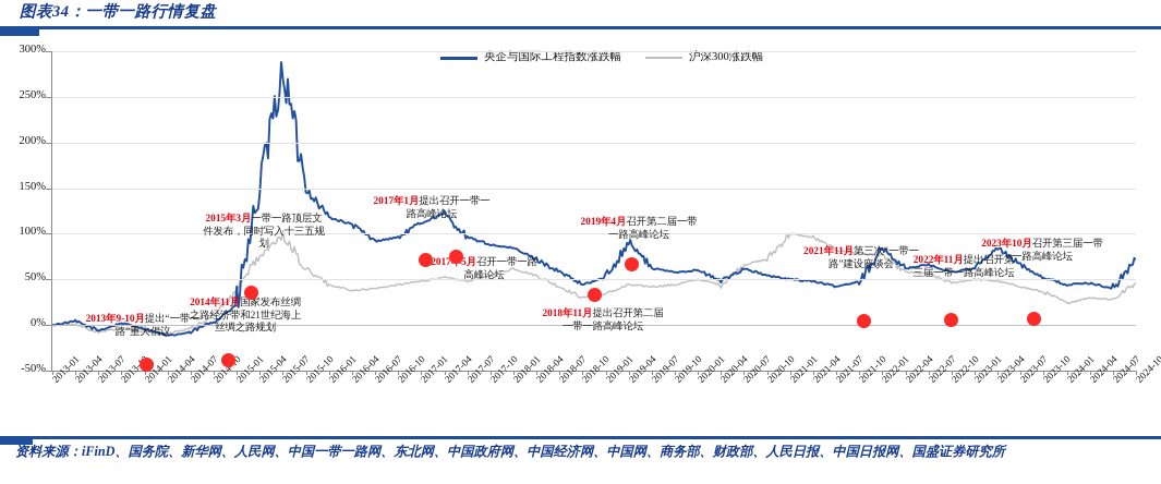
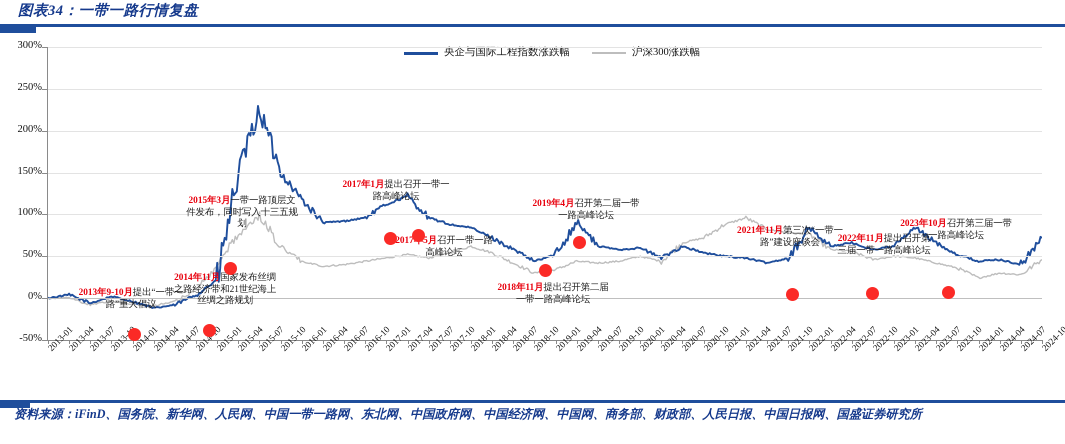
央企与国际工程指数涨跌幅/2015-07: 280% -> 220%
央企与国际工程指数涨跌幅/2016-04: 110% -> 90%
沪深300涨跌幅/2021-01: 100% -> 90%
